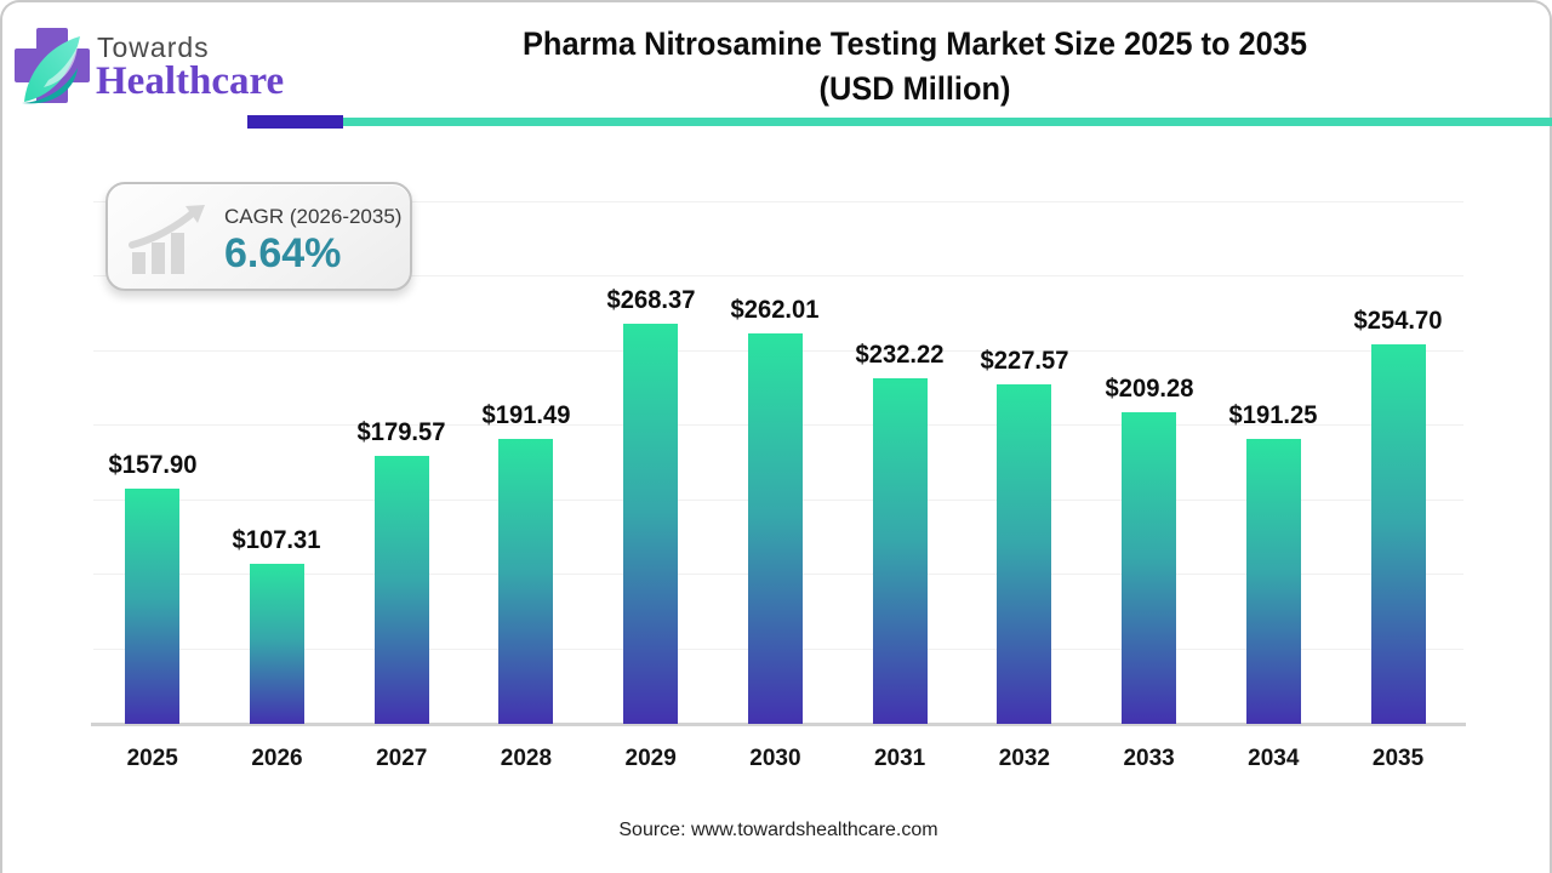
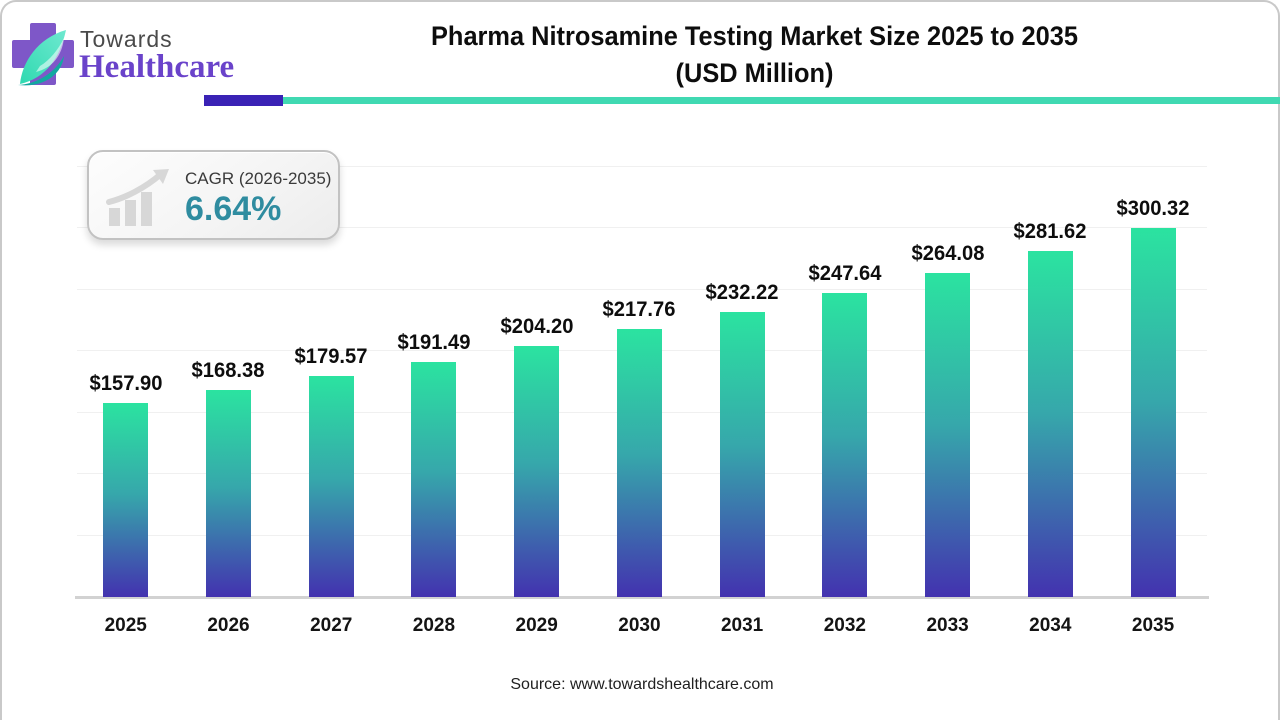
2026: $107.31 -> $168.38
2029: $268.37 -> $204.20
2030: $262.01 -> $217.76
2032: $227.57 -> $247.64
2033: $209.28 -> $264.08
2034: $191.25 -> $281.62
2035: $254.70 -> $300.32
